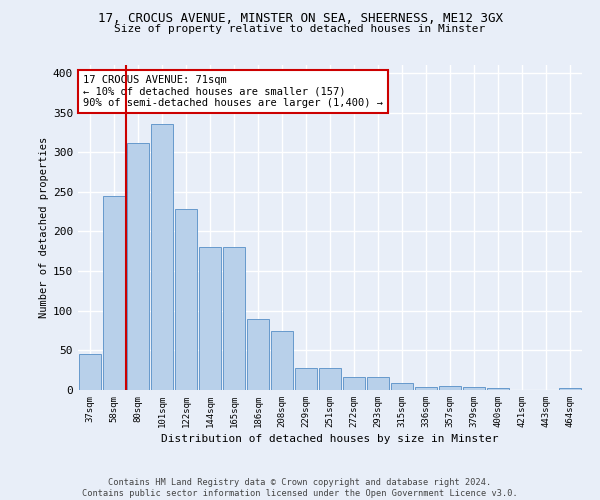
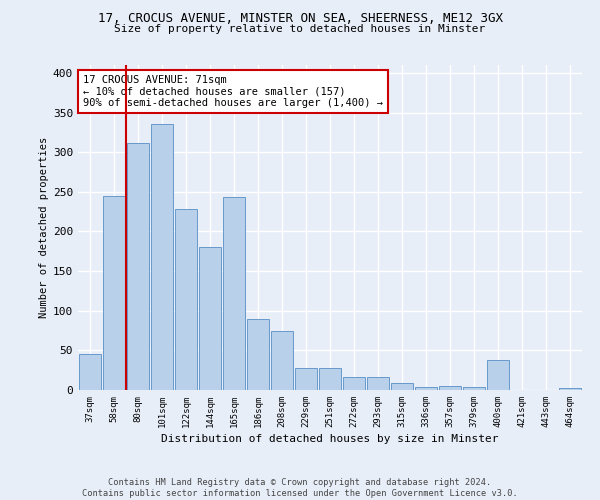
165sqm: 180 -> 244
400sqm: 3 -> 38
